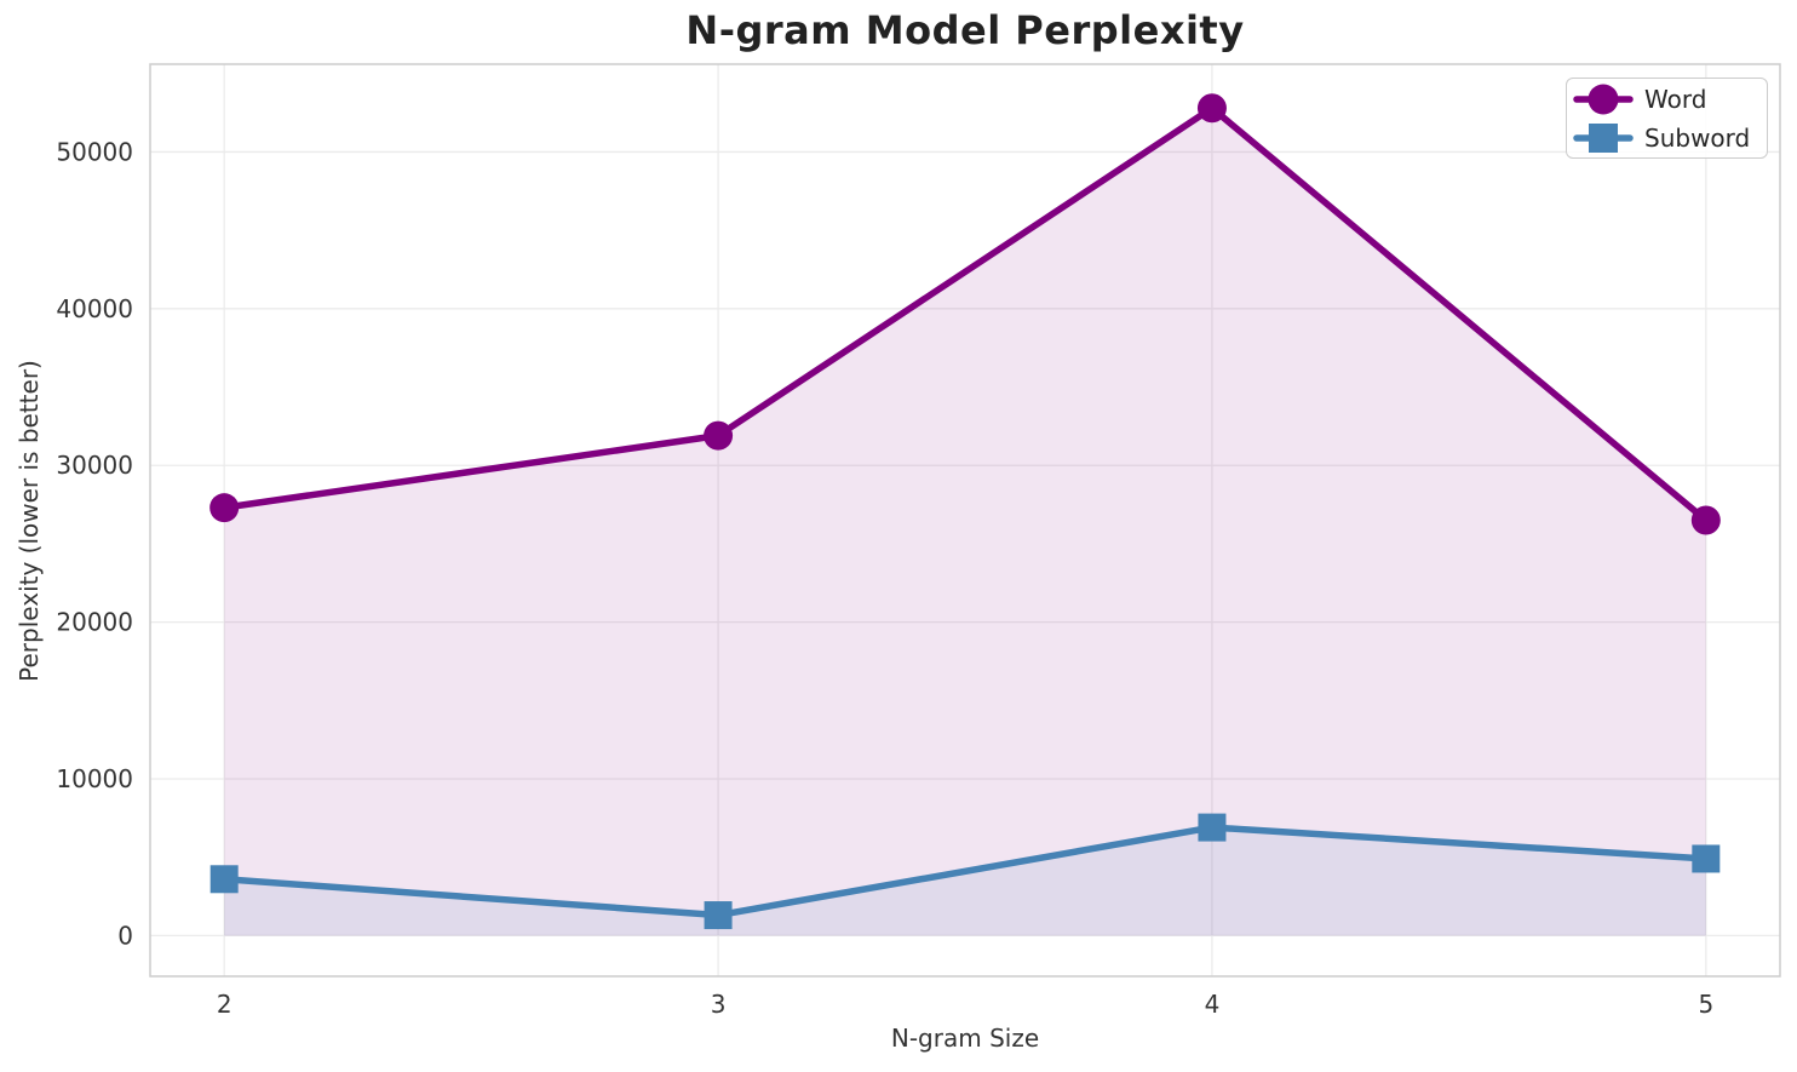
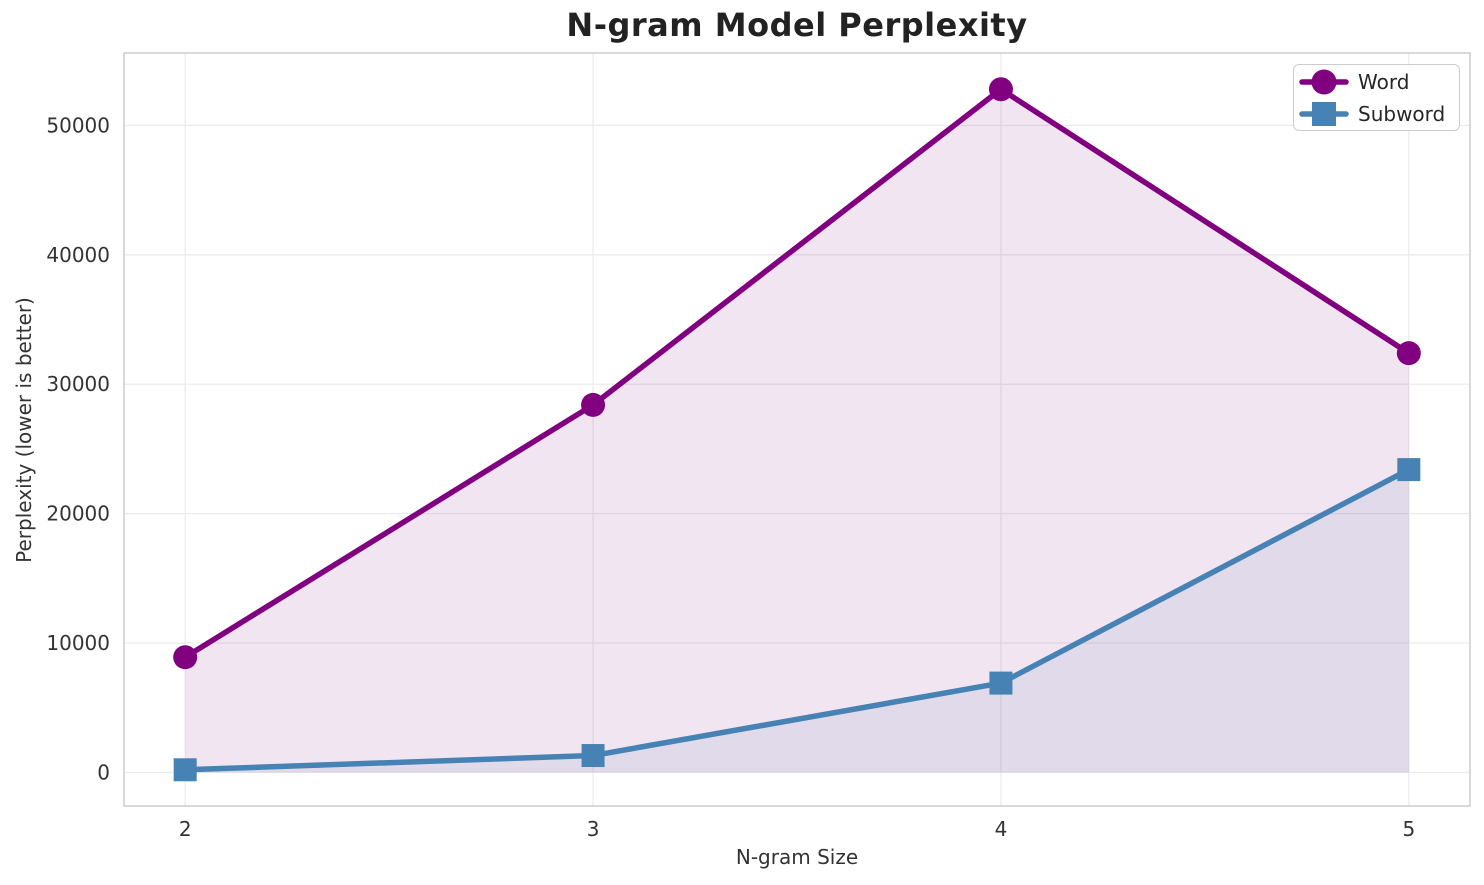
Word/2: 27300 -> 8900
Subword/2: 3600 -> 200
Word/3: 31900 -> 28400
Word/5: 26500 -> 32400
Subword/5: 4900 -> 23400
